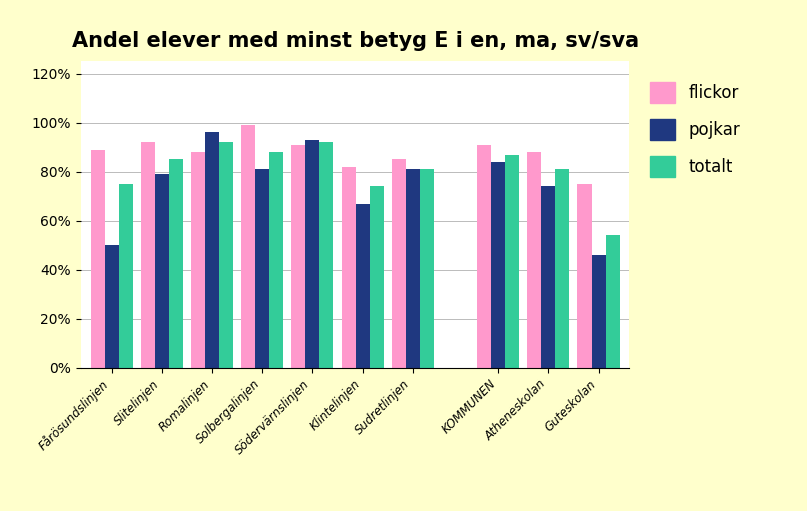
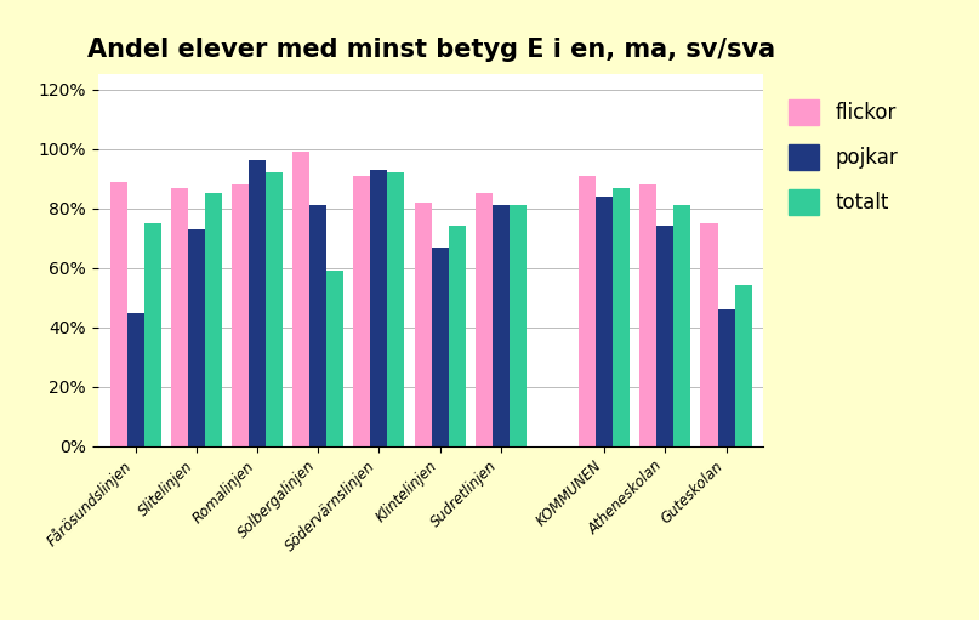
pojkar/Fårösundslinjen: 50% -> 45%
flickor/Slitelinjen: 92% -> 87%
pojkar/Slitelinjen: 79% -> 73%
totalt/Solbergalinjen: 88% -> 59%
